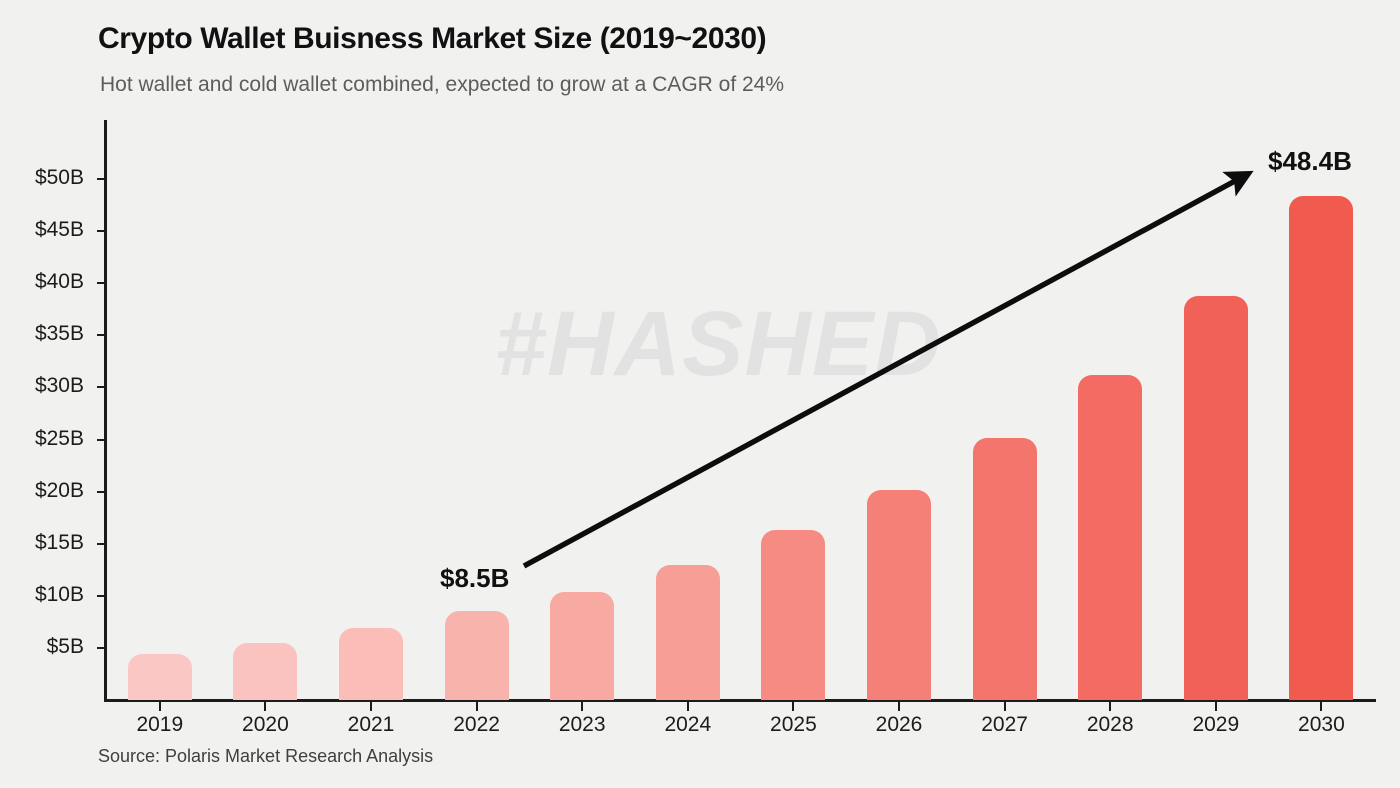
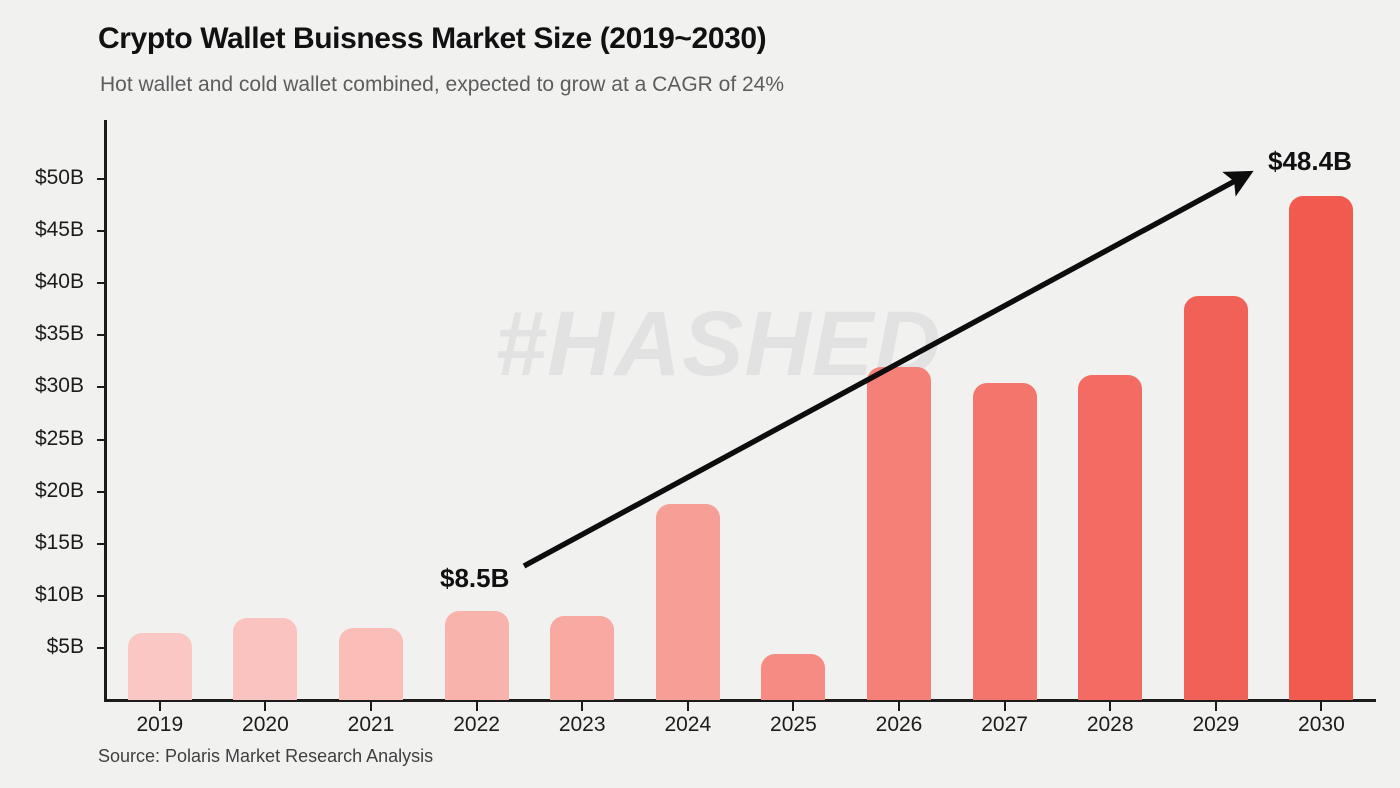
2019: $4.4B -> $6.4B
2020: $5.5B -> $7.9B
2023: $10.4B -> $8.1B
2024: $13.0B -> $18.8B
2025: $16.3B -> $4.4B
2026: $20.2B -> $32.0B
2027: $25.1B -> $30.4B
